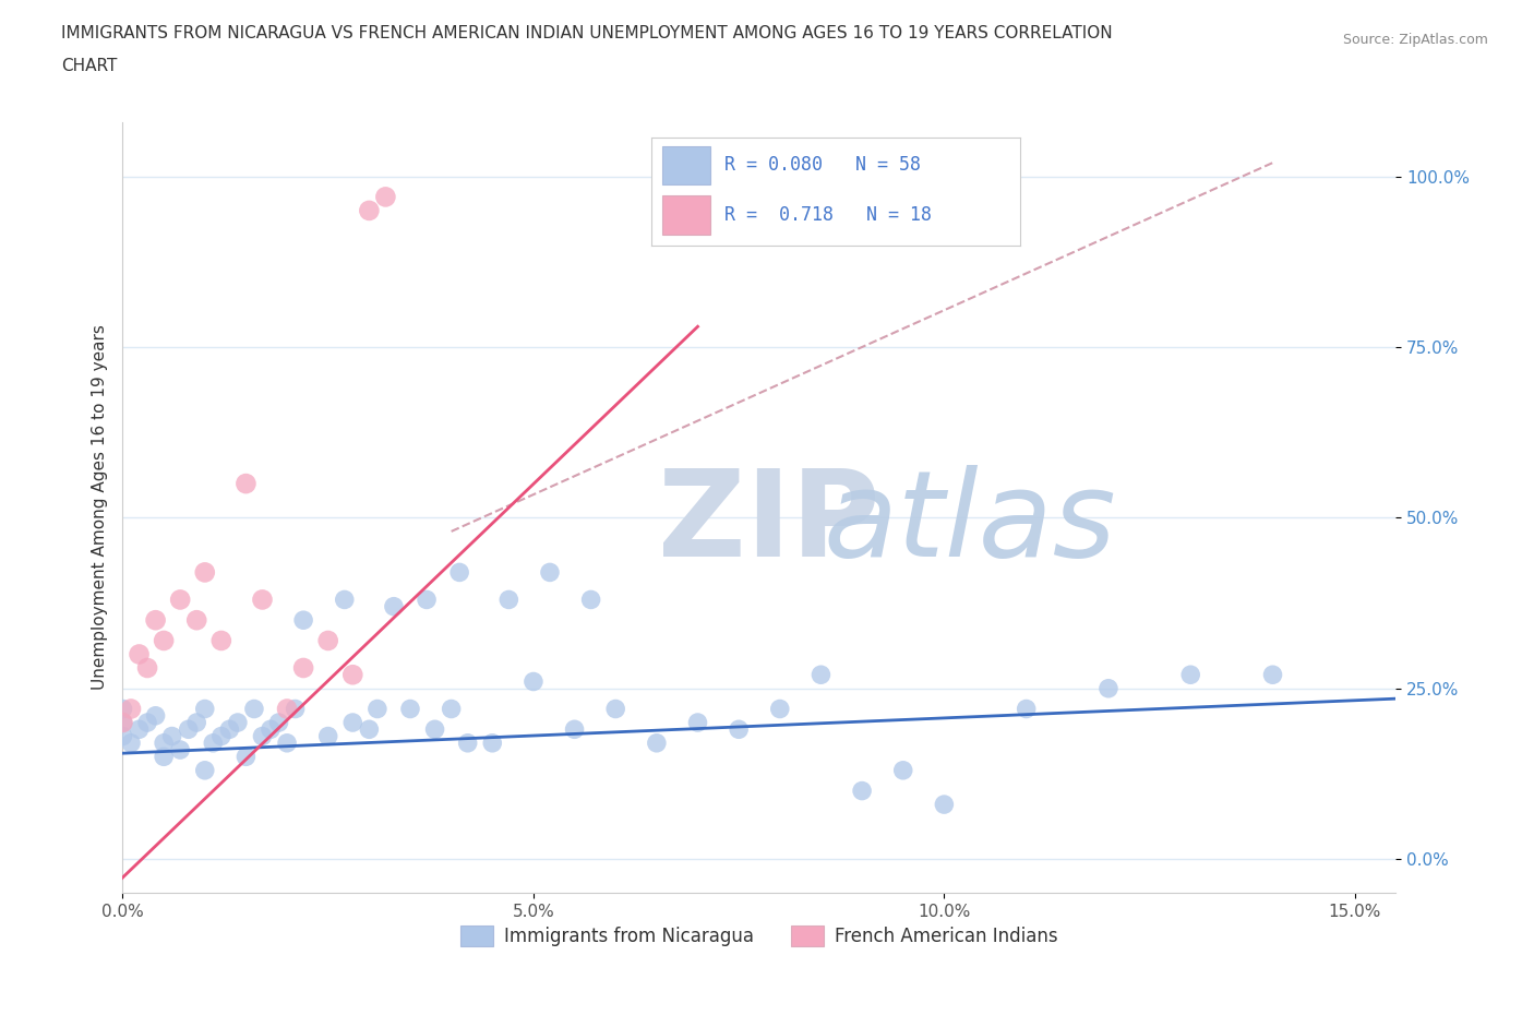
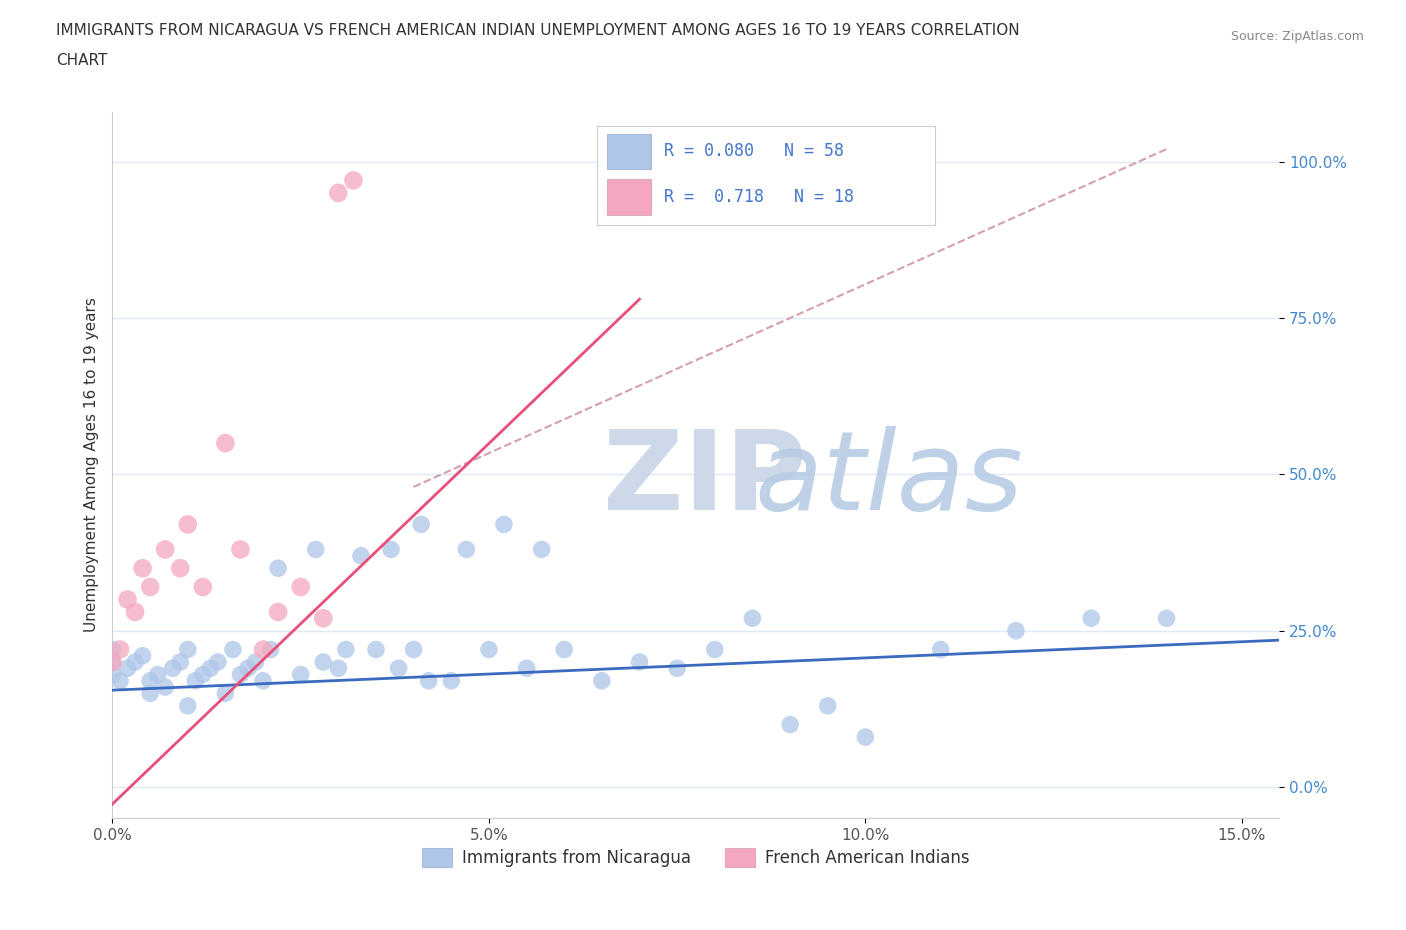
Immigrants from Nicaragua/5.0%: 26% -> 22%
